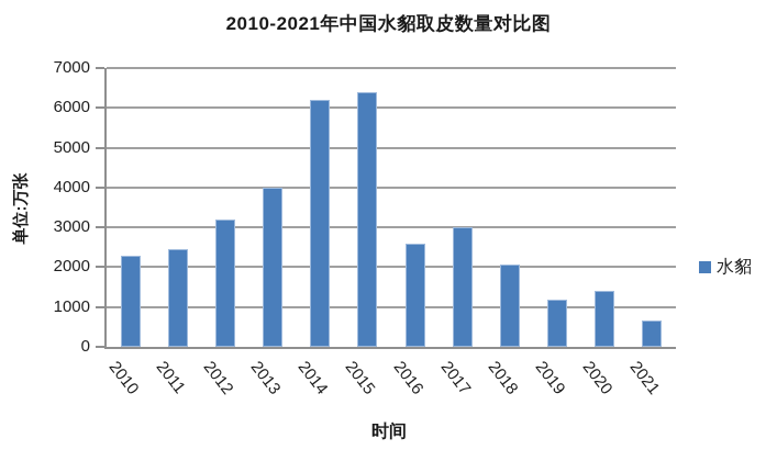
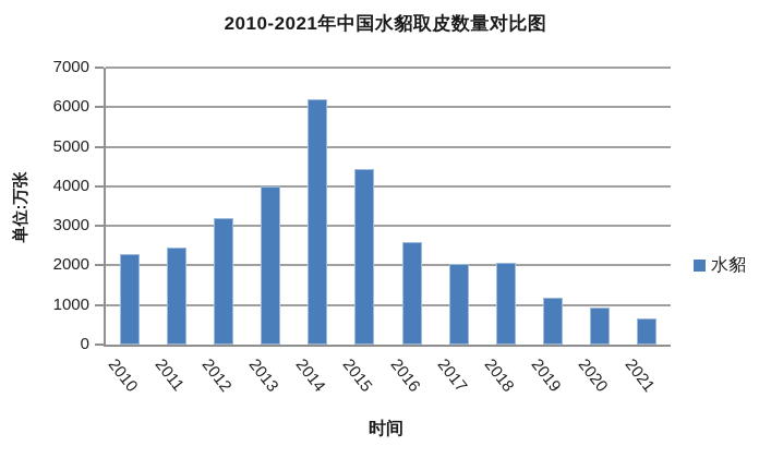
2015: 6400 -> 4400
2017: 3000 -> 2000
2020: 1400 -> 900
